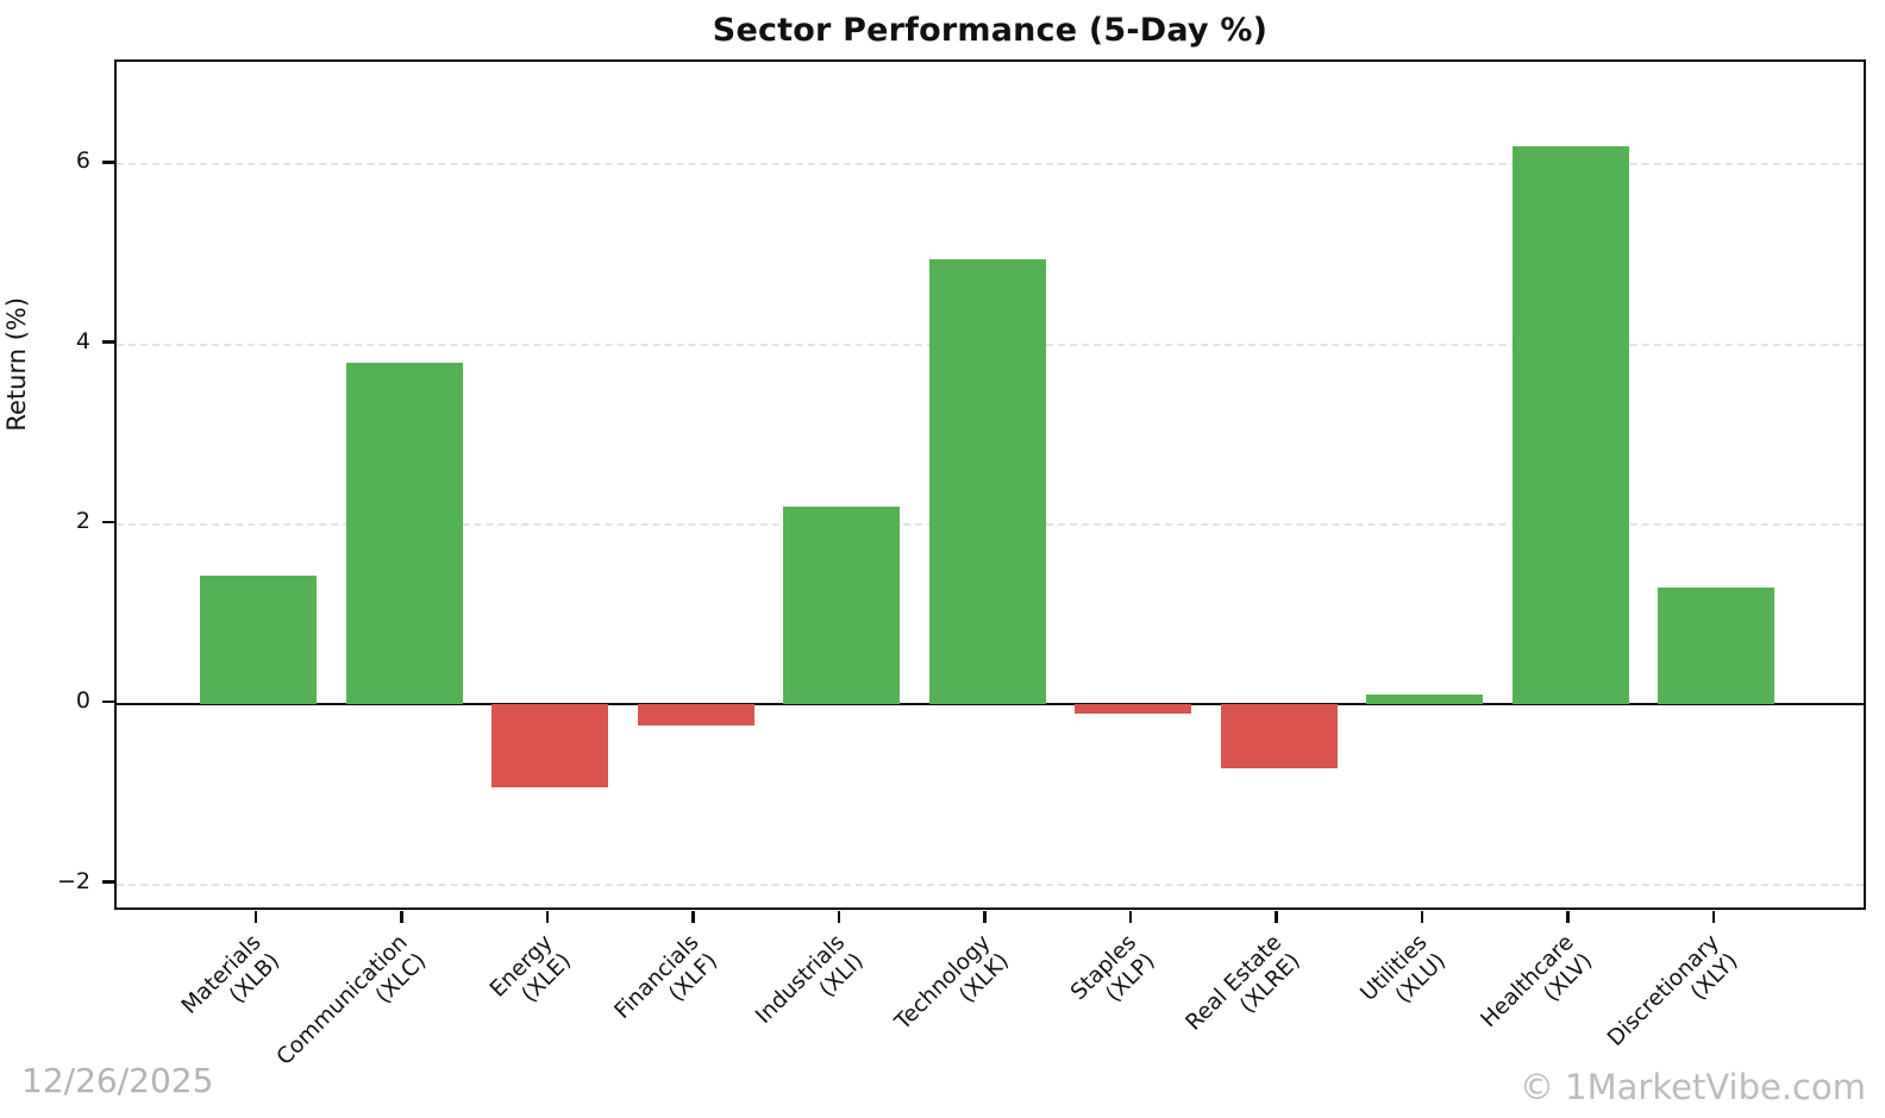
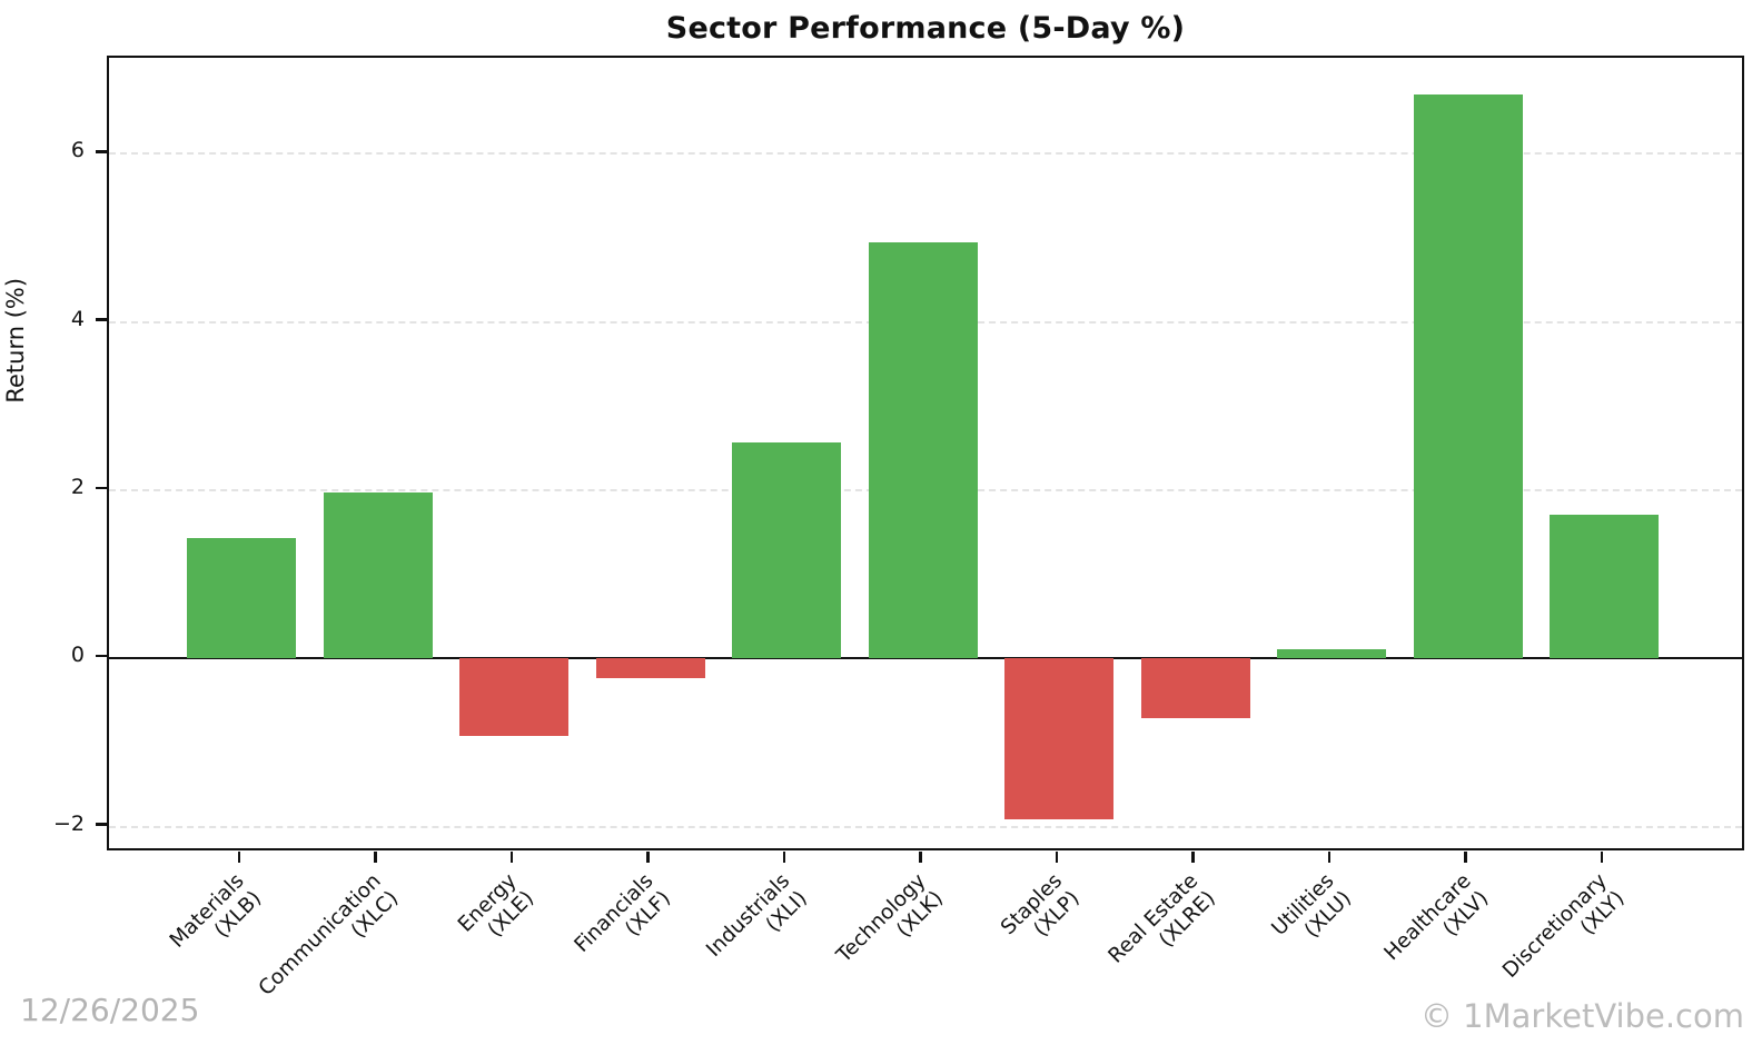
Communication (XLC): 3.8 -> 2.0
Industrials (XLI): 2.2 -> 2.6
Staples (XLP): -0.1 -> -1.9
Healthcare (XLV): 6.2 -> 6.7
Discretionary (XLY): 1.3 -> 1.7
